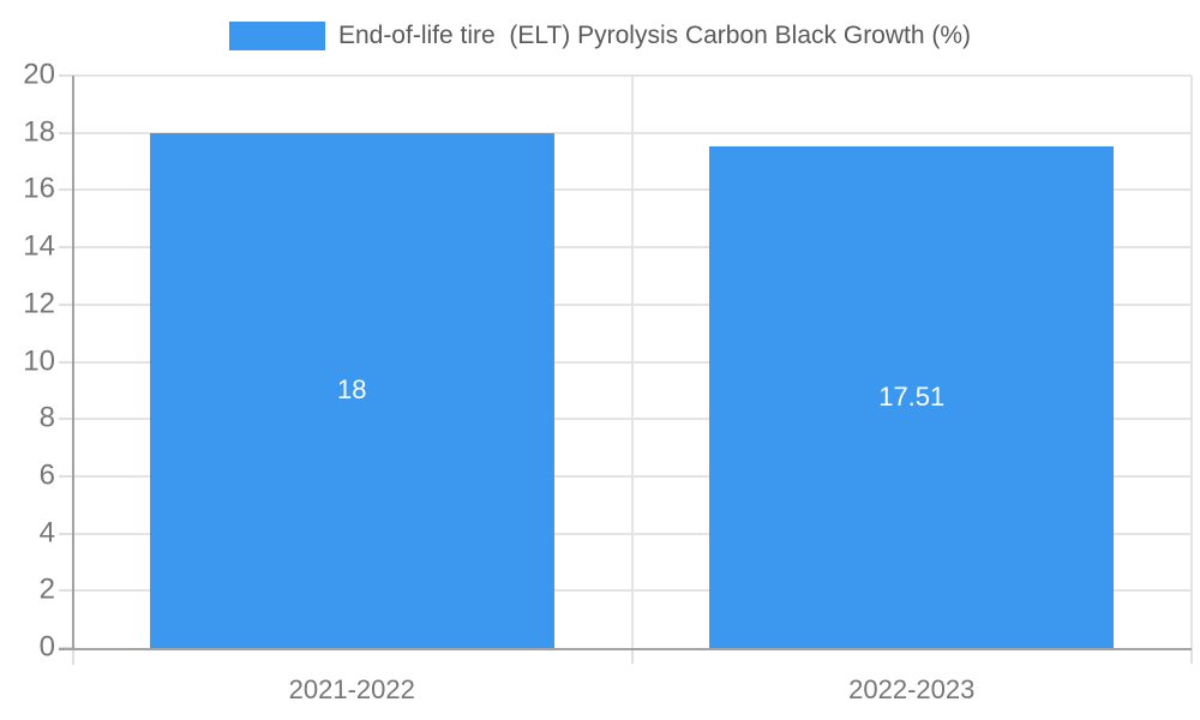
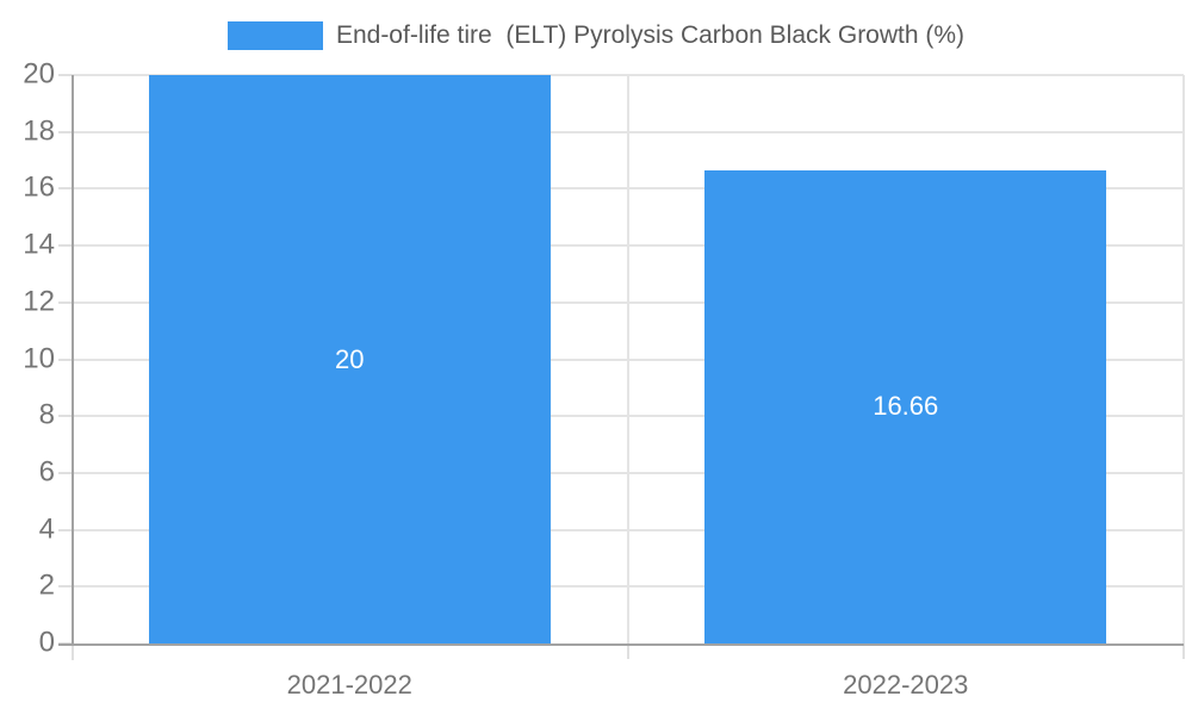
2021-2022: 18 -> 20
2022-2023: 17.51 -> 16.66
